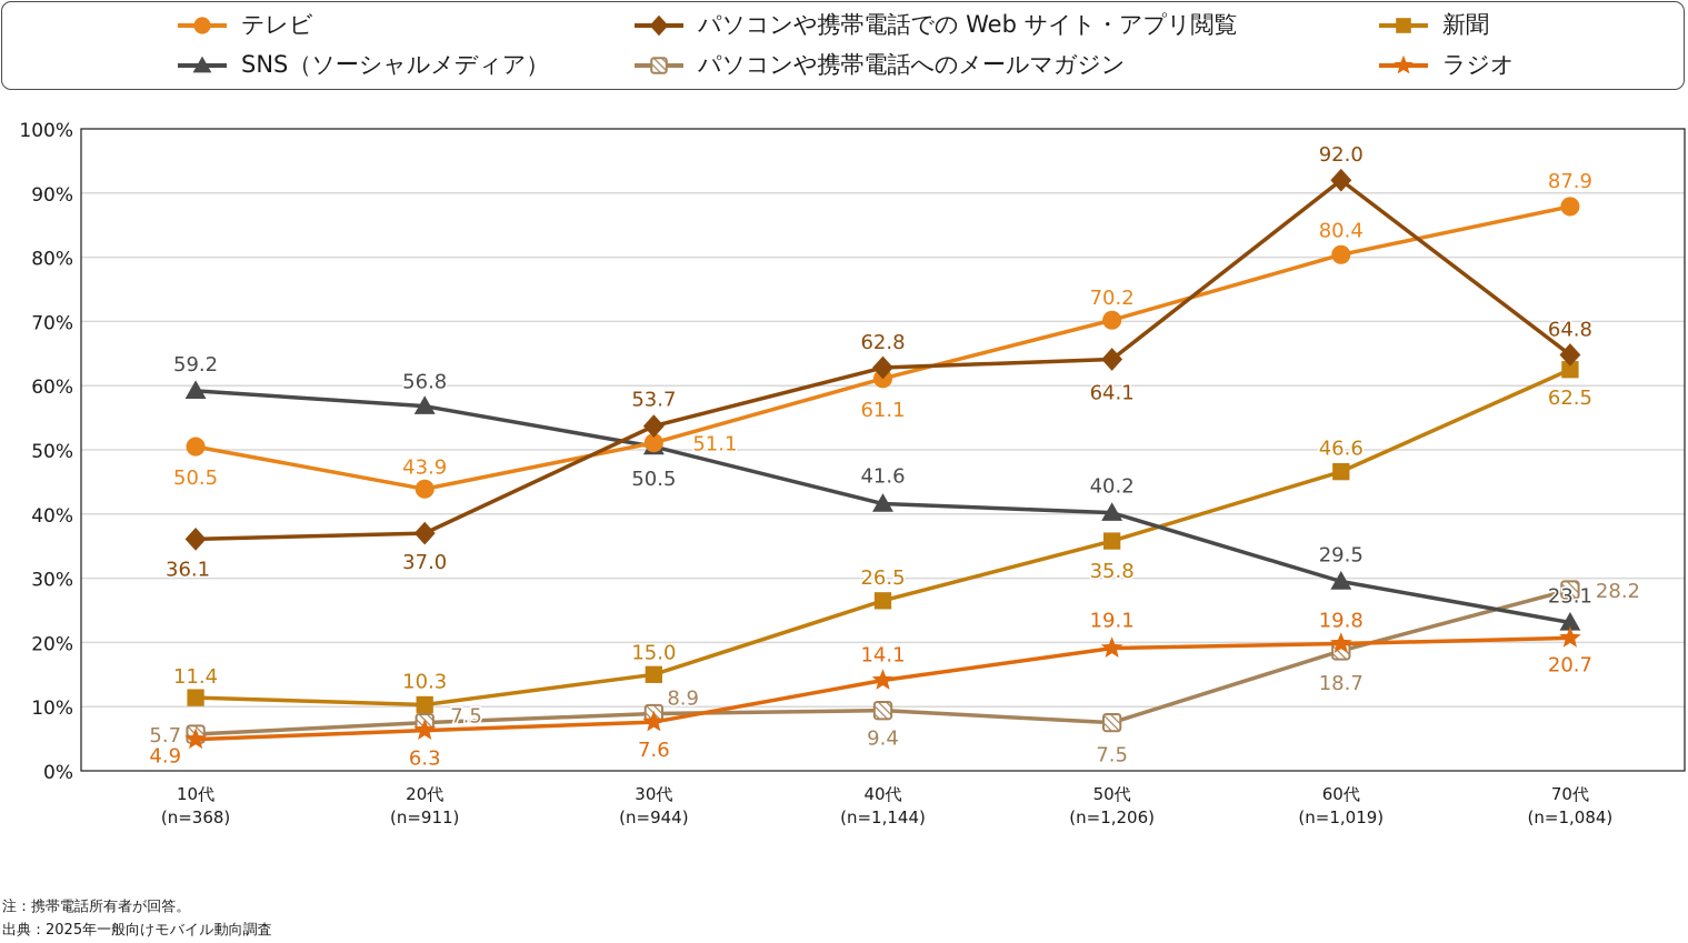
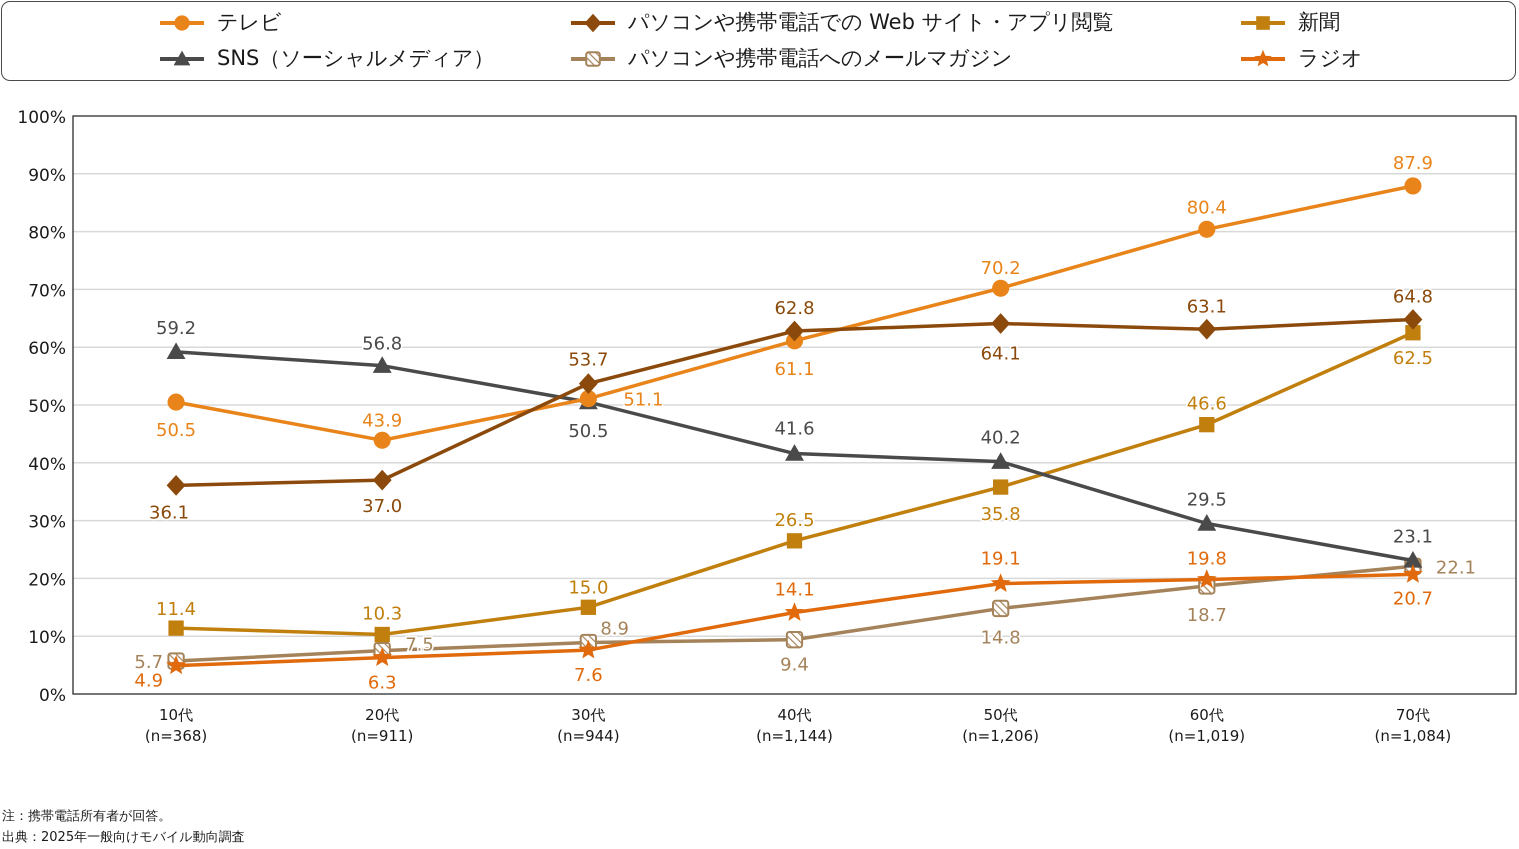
パソコンや携帯電話へのメールマガジン/50代: 7.5 -> 14.8
パソコンや携帯電話での Web サイト・アプリ閲覧/60代: 92.0 -> 63.1
パソコンや携帯電話へのメールマガジン/70代: 28.2 -> 22.1
